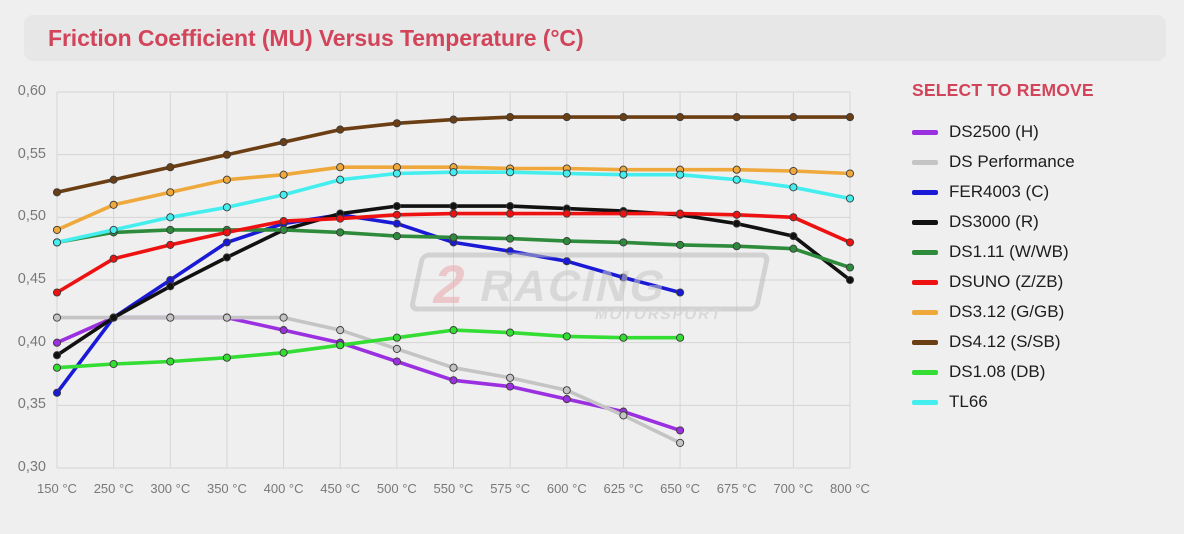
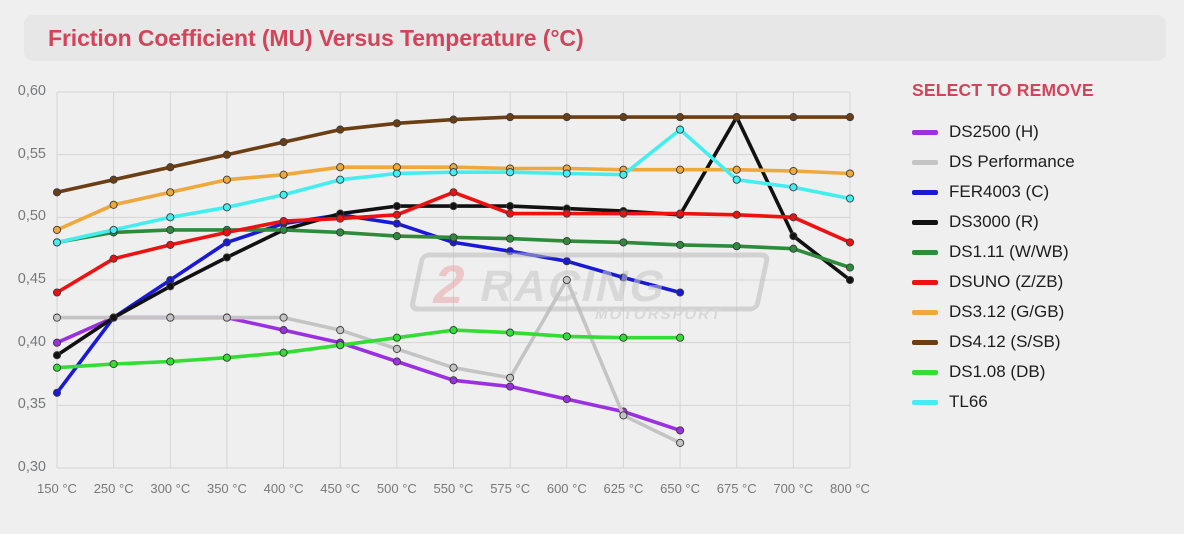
DSUNO (Z/ZB)/550 °C: 0,50 -> 0,52
DS Performance/600 °C: 0,36 -> 0,45
TL66/650 °C: 0,53 -> 0,57
DS3000 (R)/675 °C: 0,49 -> 0,58
